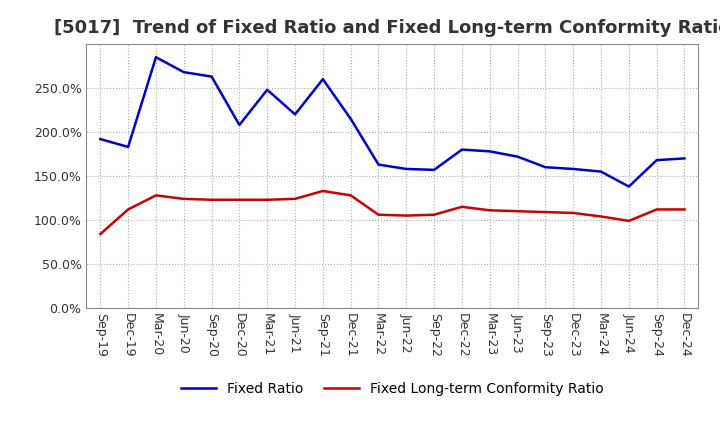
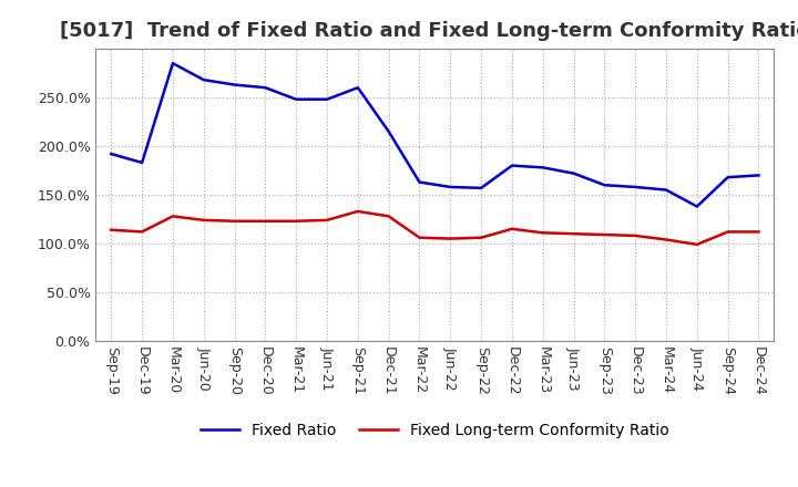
Fixed Long-term Conformity Ratio/Sep-19: 84% -> 114%
Fixed Ratio/Dec-20: 208% -> 260%
Fixed Ratio/Jun-21: 220% -> 248%
